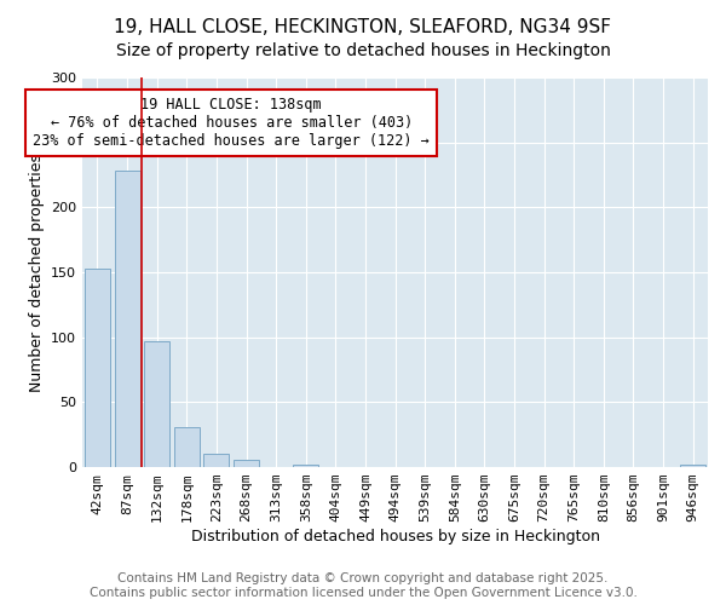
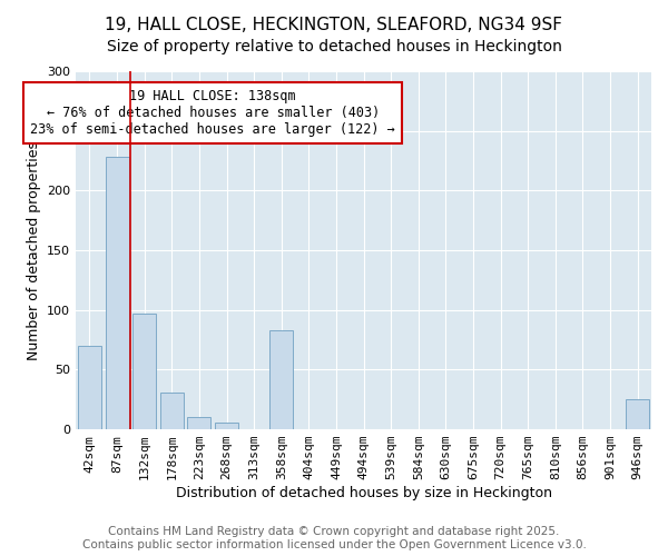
42sqm: 153 -> 70
358sqm: 2 -> 83
946sqm: 2 -> 25
